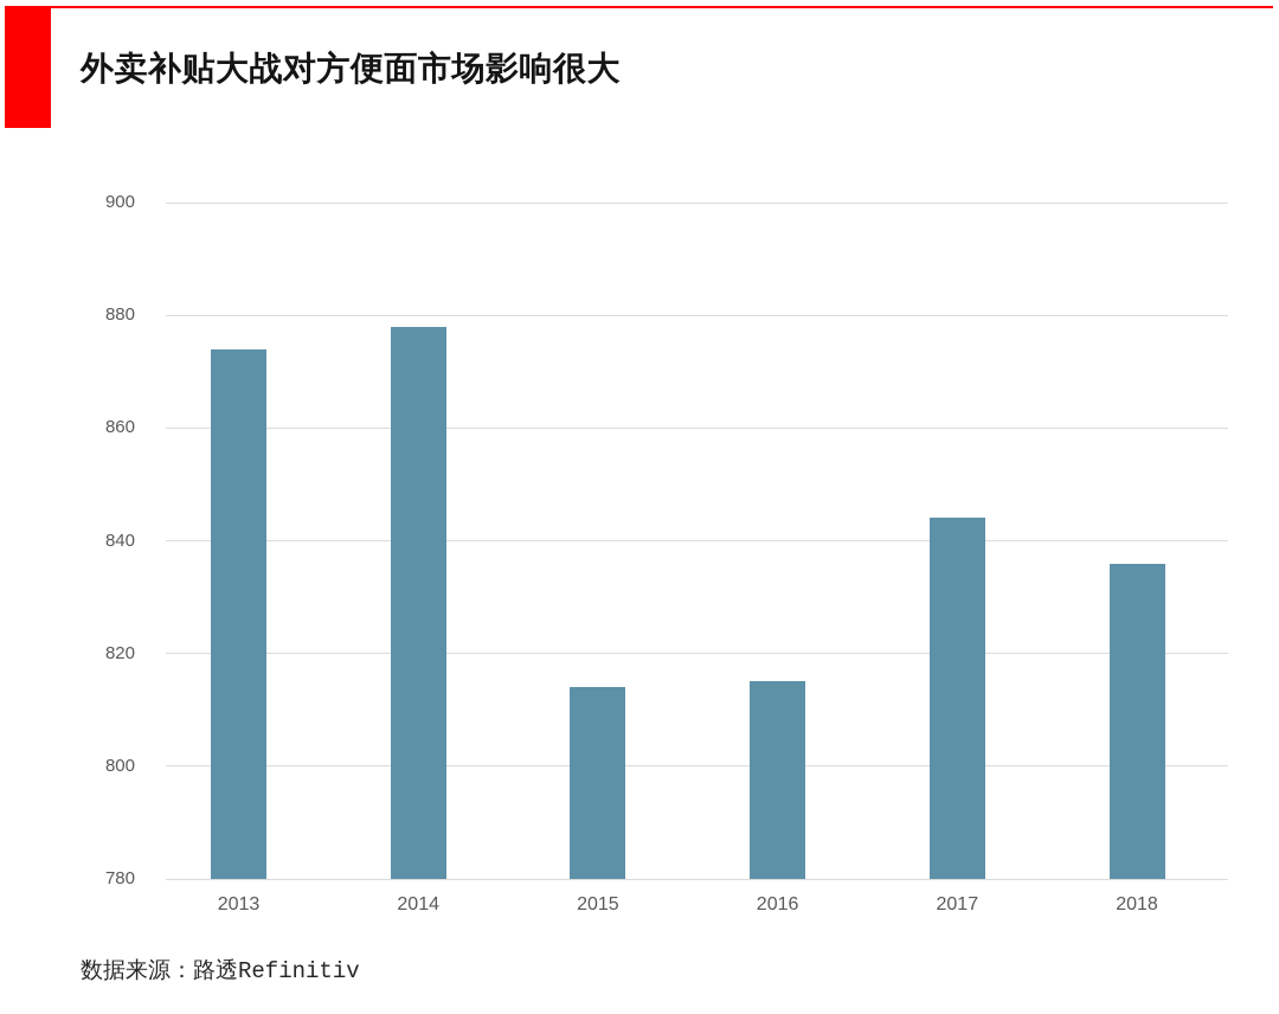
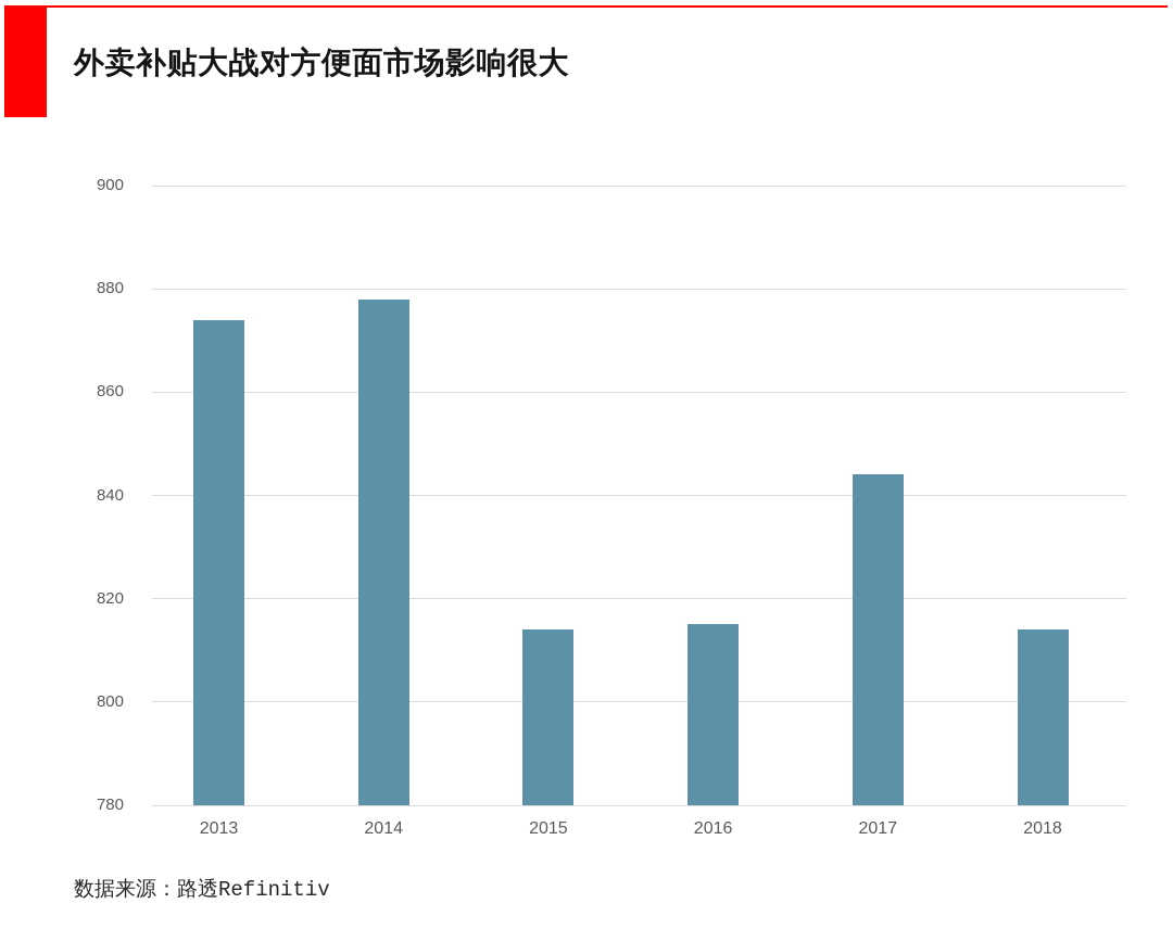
2018: 836 -> 814
